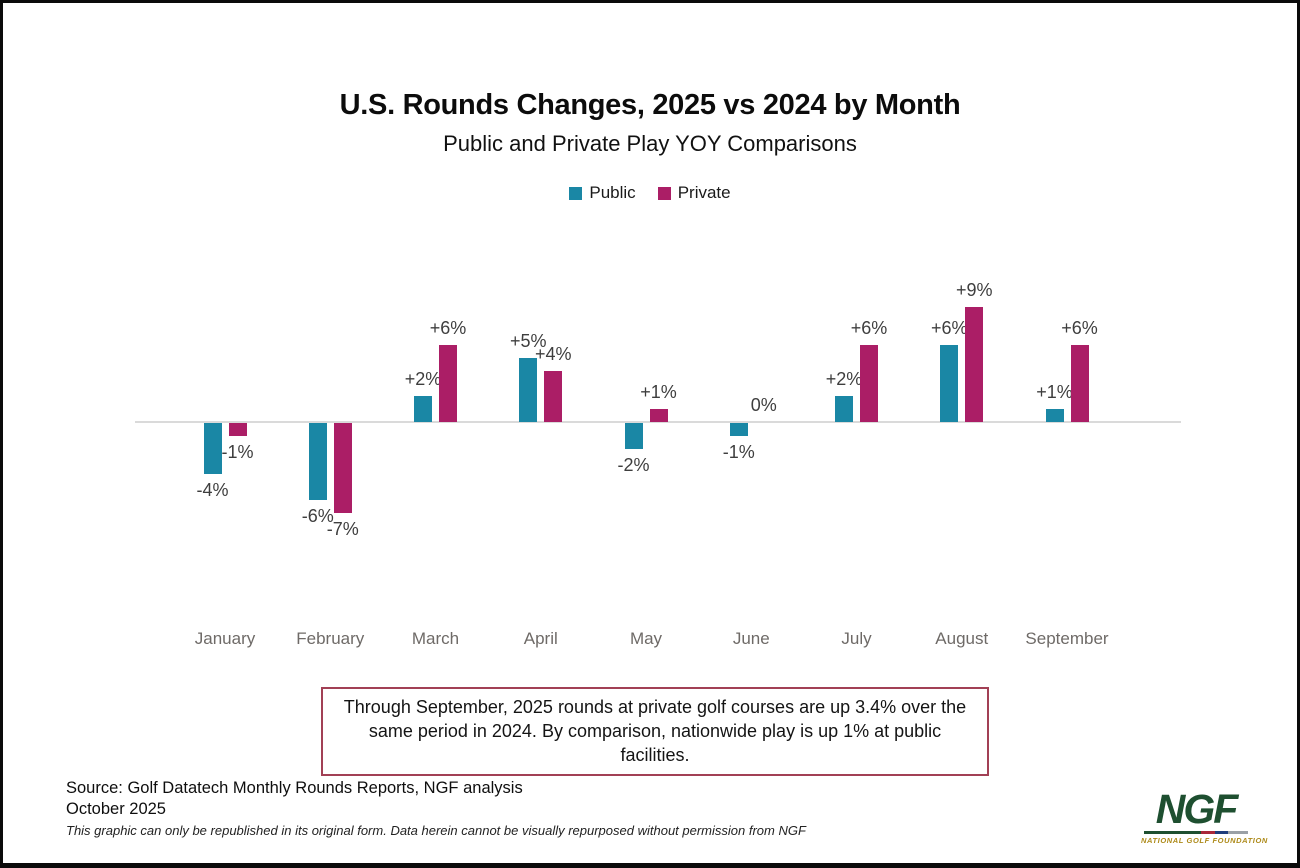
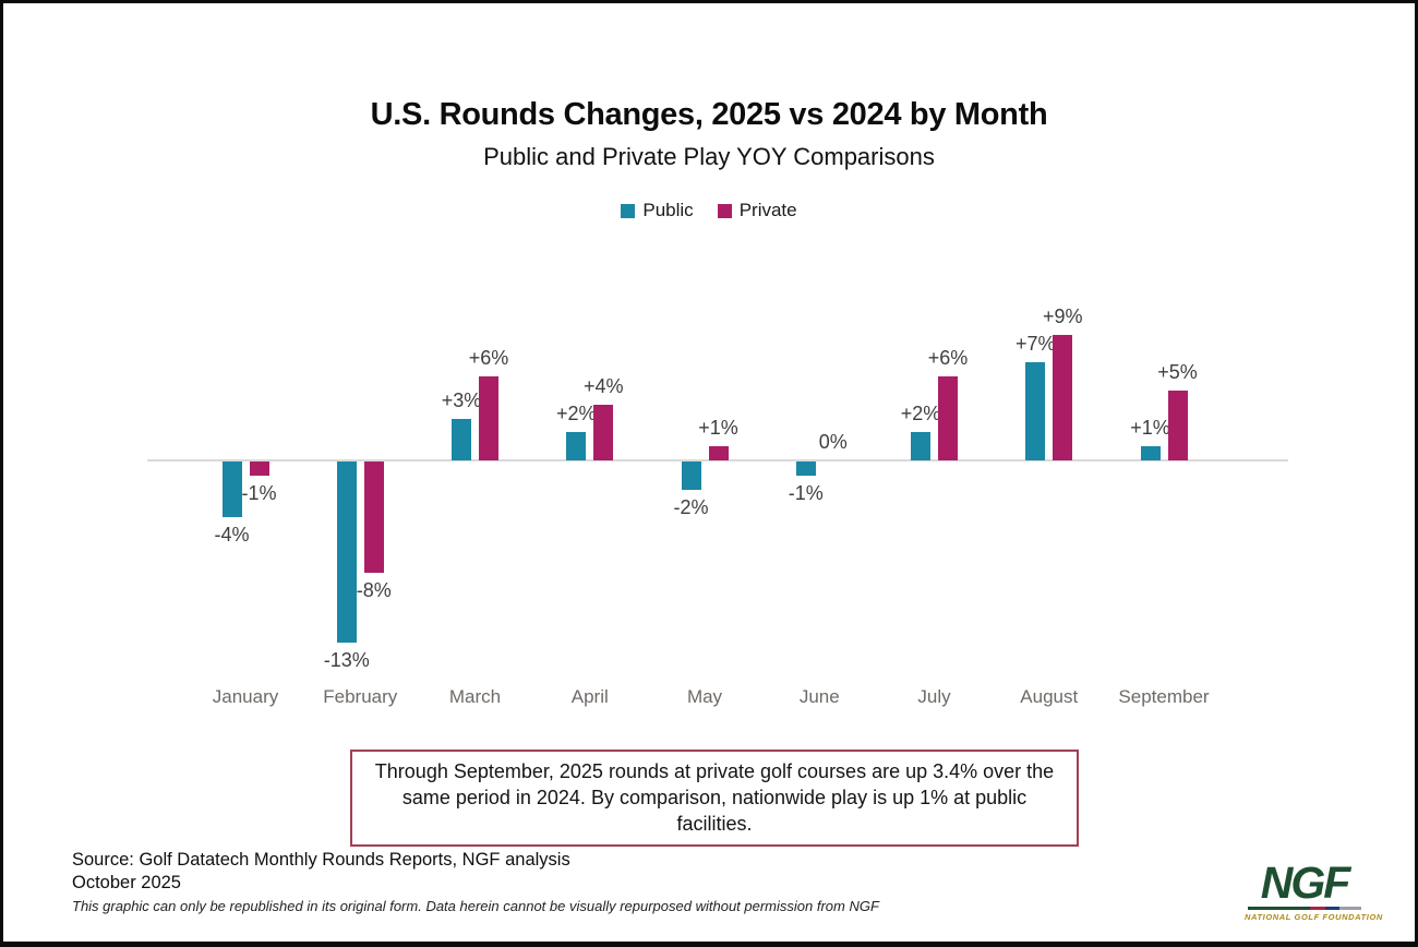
Public/February: -6% -> -13%
Private/February: -7% -> -8%
Public/March: +2% -> +3%
Public/April: +5% -> +2%
Public/August: +6% -> +7%
Private/September: +6% -> +5%
